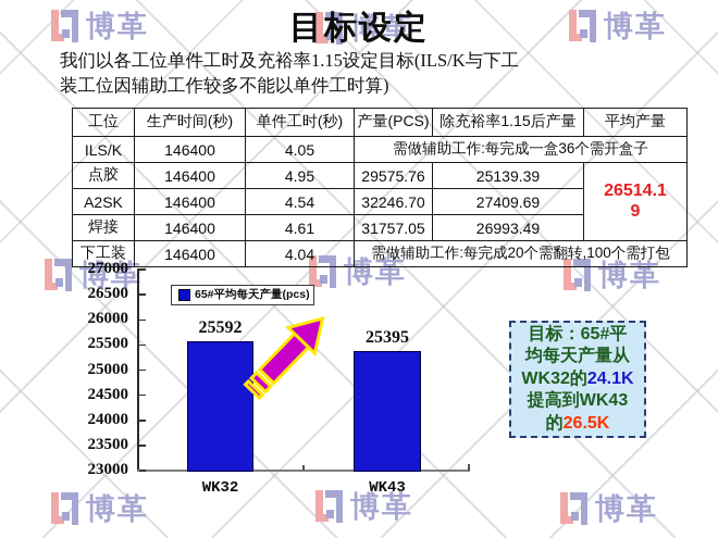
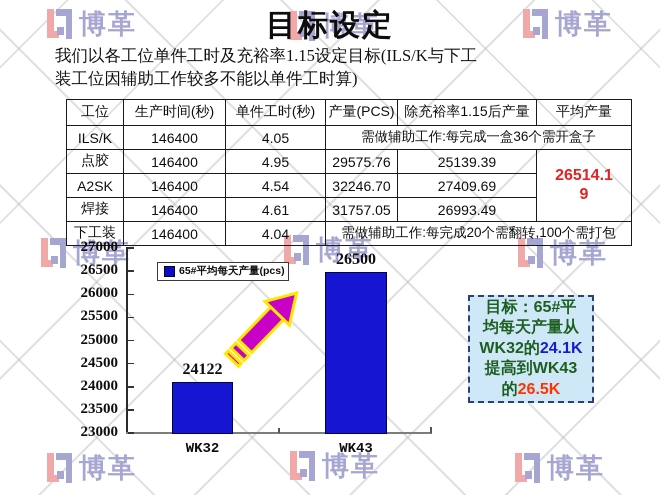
WK32: 25592 -> 24122
WK43: 25395 -> 26500
